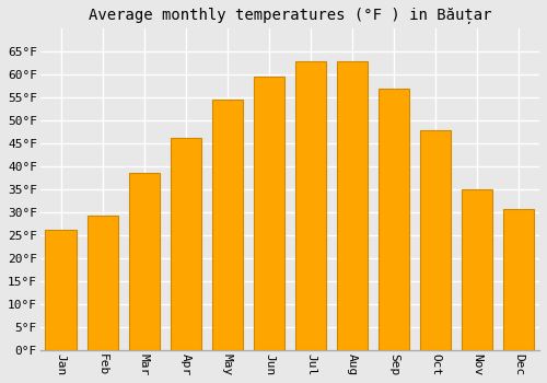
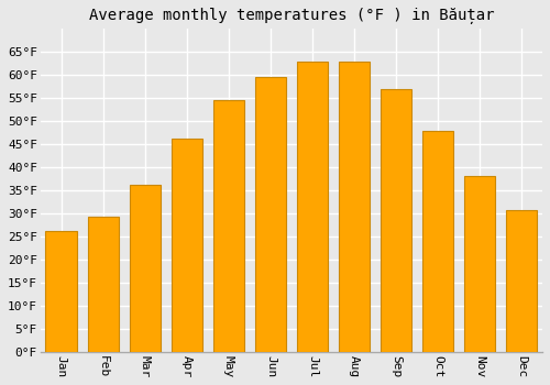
Mar: 38.5°F -> 36.2°F
Nov: 35.0°F -> 38.2°F
